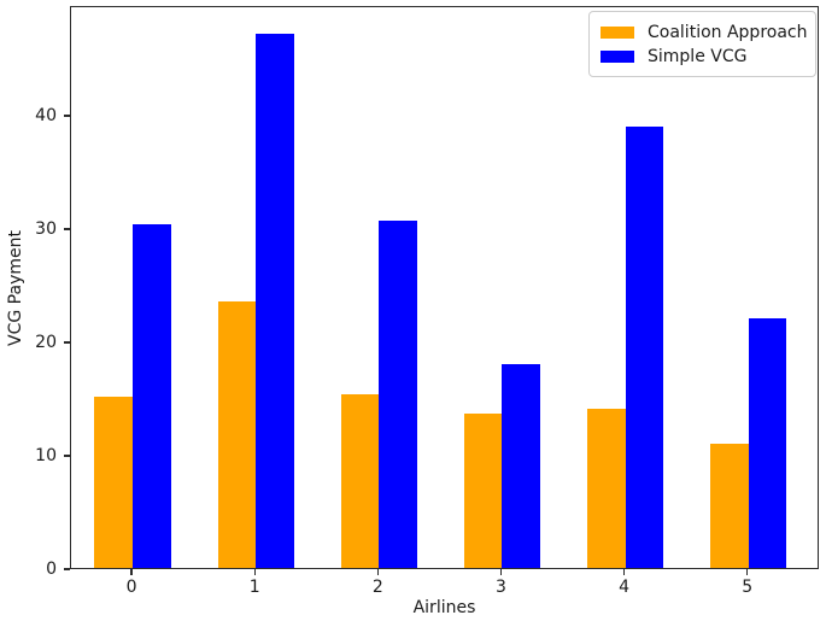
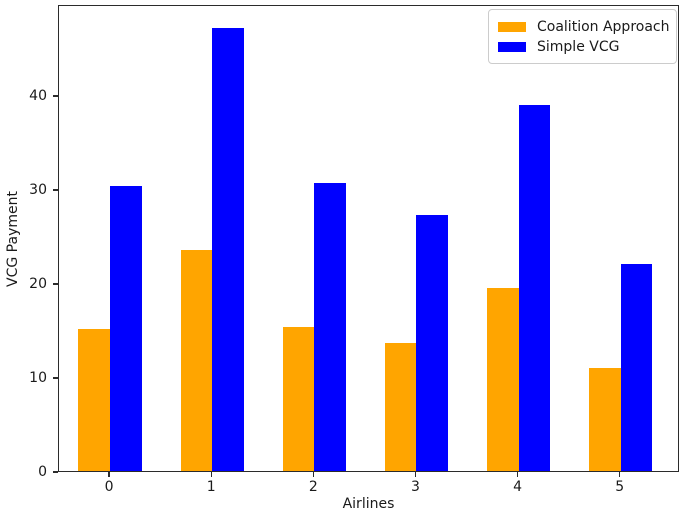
Simple VCG/3: 18 -> 27
Coalition Approach/4: 14 -> 20
